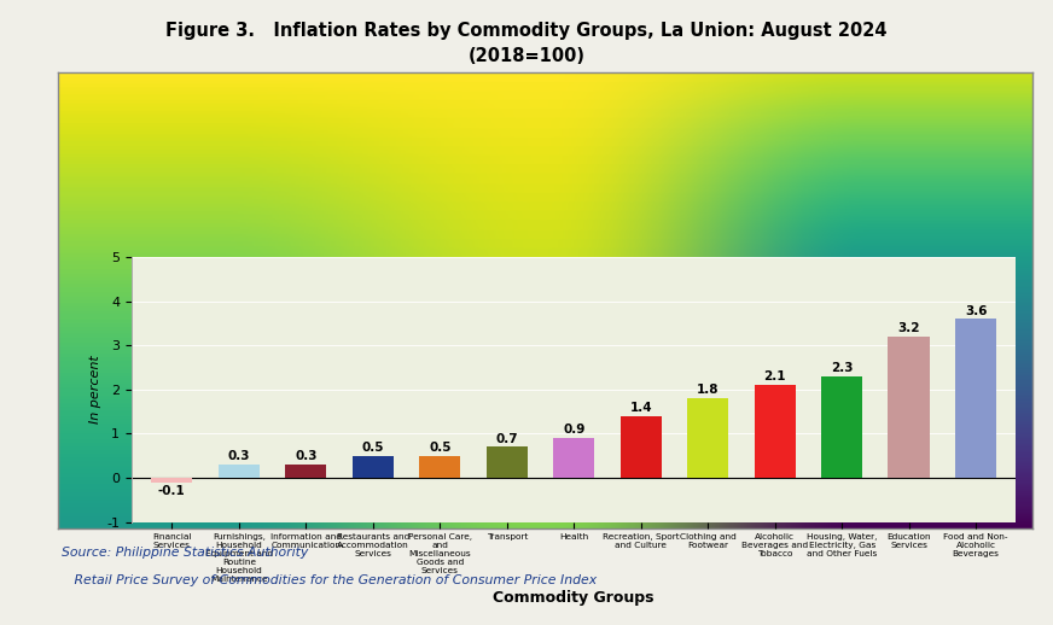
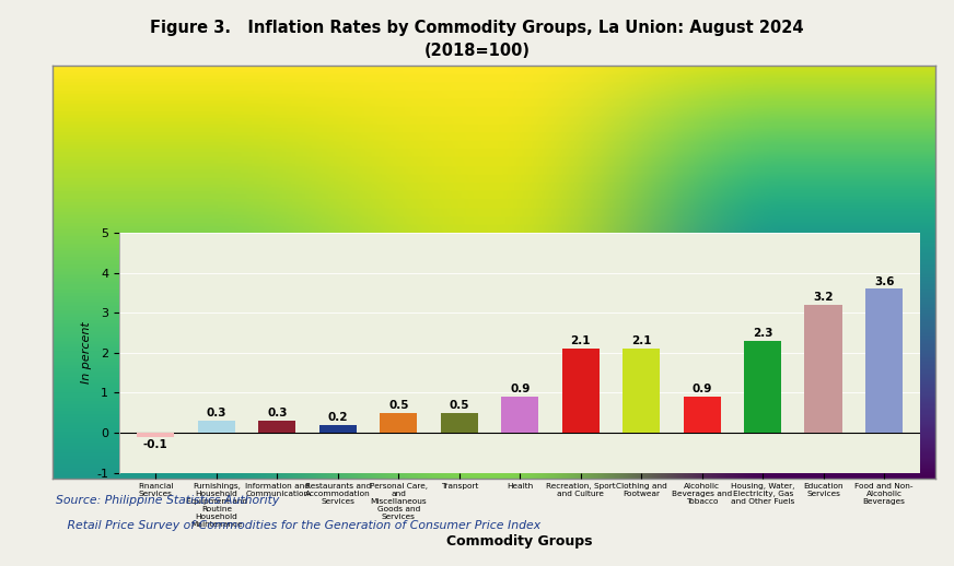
Restaurants and Accommodation Services: 0.5 -> 0.2
Transport: 0.7 -> 0.5
Recreation, Sport and Culture: 1.4 -> 2.1
Clothing and Footwear: 1.8 -> 2.1
Alcoholic Beverages and Tobacco: 2.1 -> 0.9
